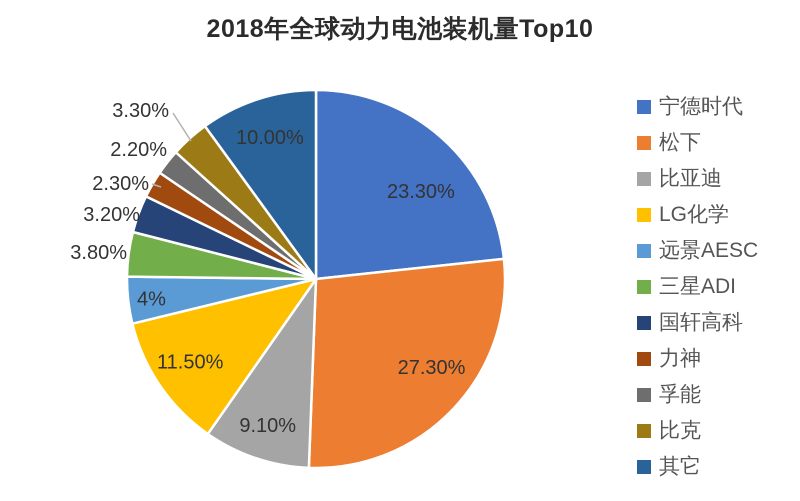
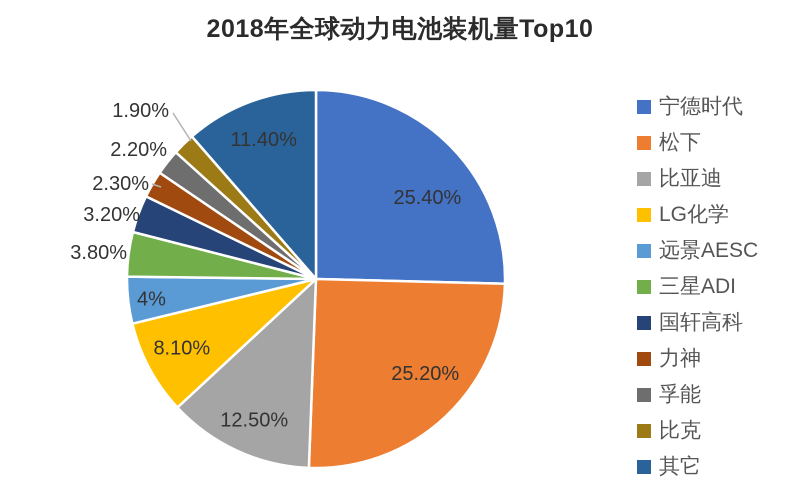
宁德时代: 23.30% -> 25.40%
松下: 27.30% -> 25.20%
比亚迪: 9.10% -> 12.50%
LG化学: 11.50% -> 8.10%
比克: 3.30% -> 1.90%
其它: 10.00% -> 11.40%
